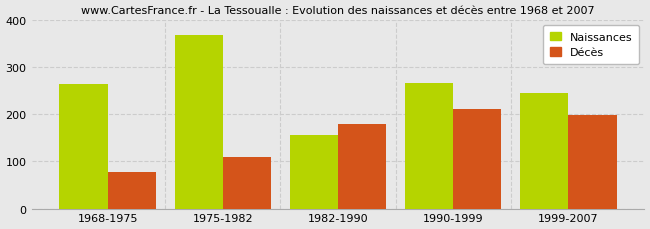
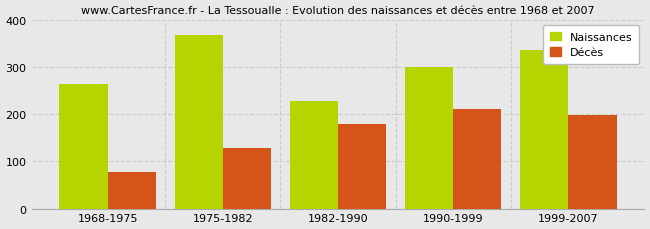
Décès/1975-1982: 110 -> 128
Naissances/1982-1990: 155 -> 228
Naissances/1990-1999: 265 -> 299
Naissances/1999-2007: 245 -> 335
